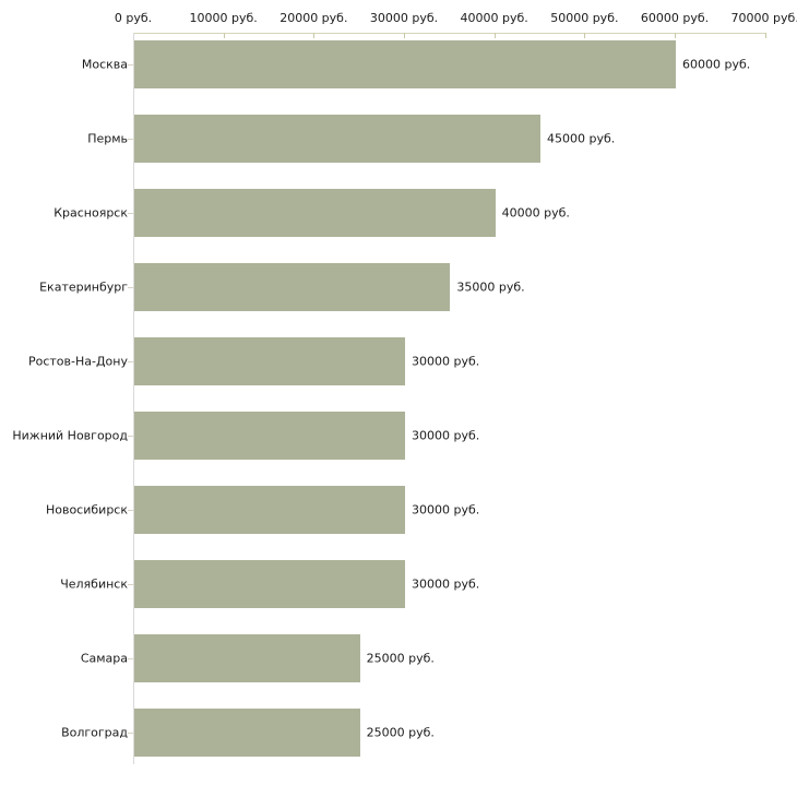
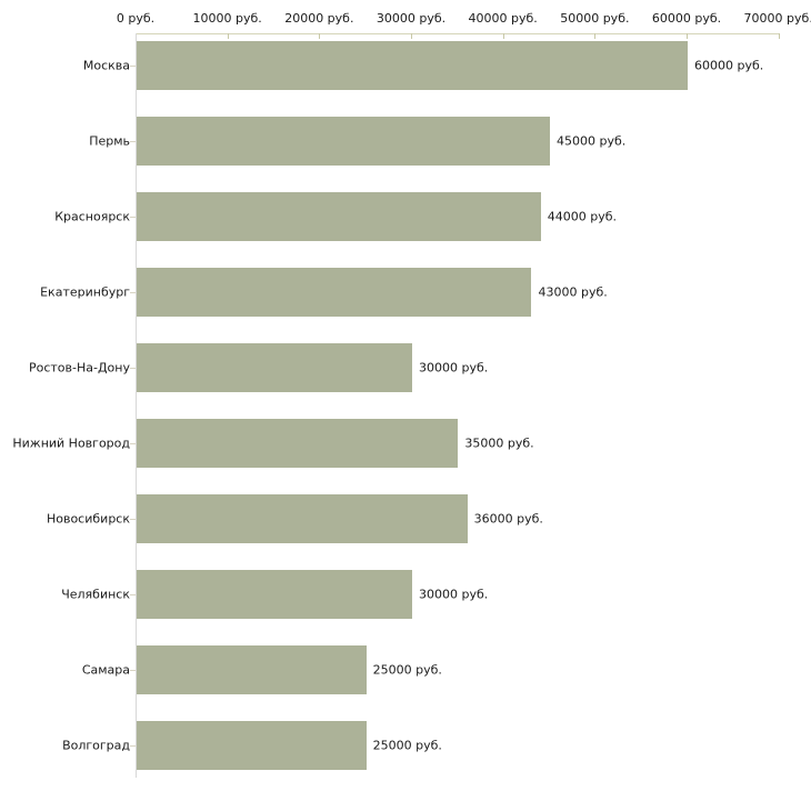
Красноярск: 40000 -> 44000
Екатеринбург: 35000 -> 43000
Нижний Новгород: 30000 -> 35000
Новосибирск: 30000 -> 36000
